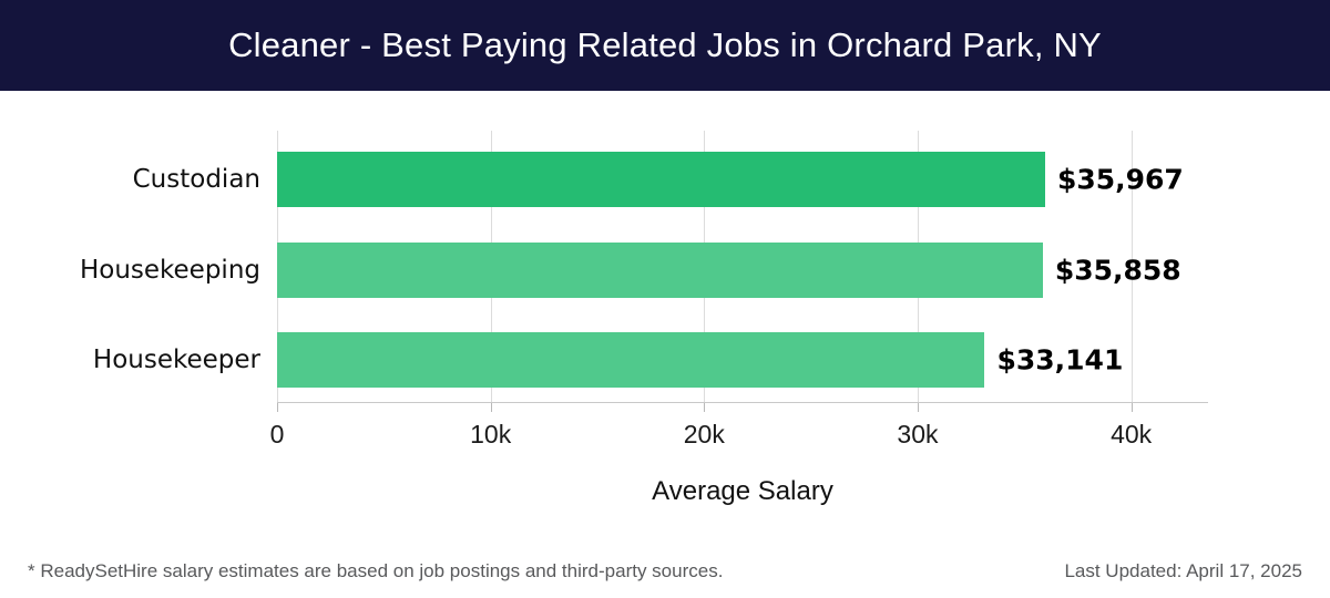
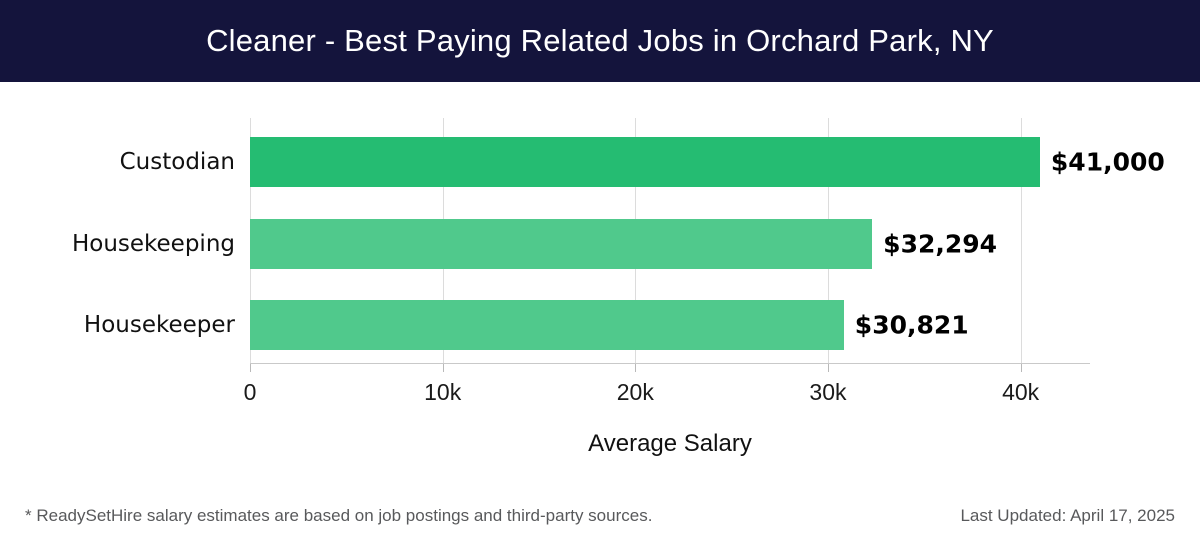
Custodian: $35,967 -> $41,000
Housekeeping: $35,858 -> $32,294
Housekeeper: $33,141 -> $30,821
